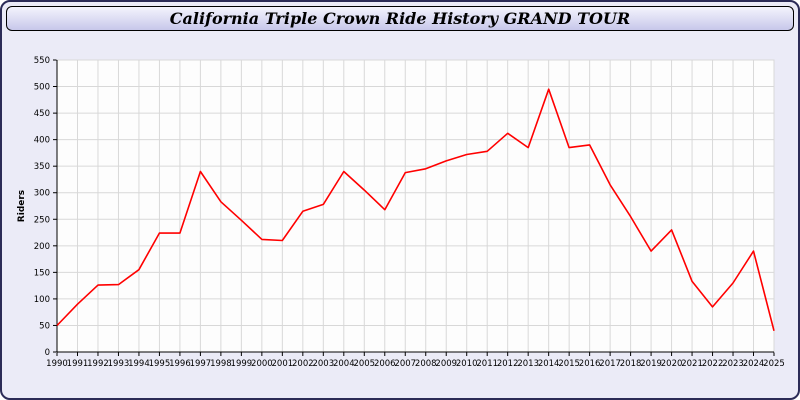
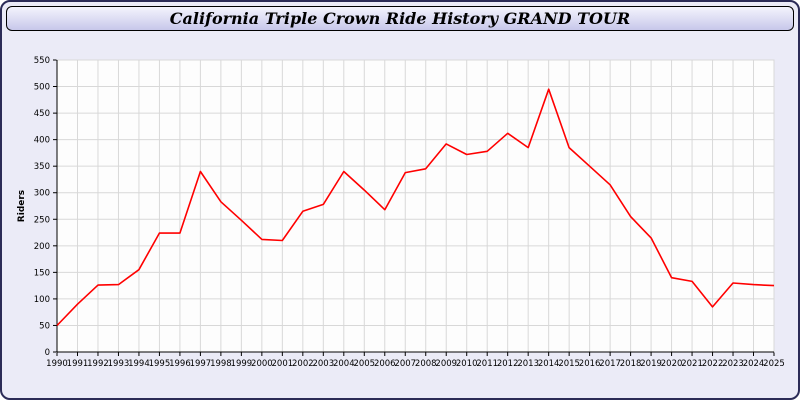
2009: 360 -> 390
2016: 390 -> 350
2019: 190 -> 220
2020: 230 -> 140
2024: 190 -> 130
2025: 40 -> 120
